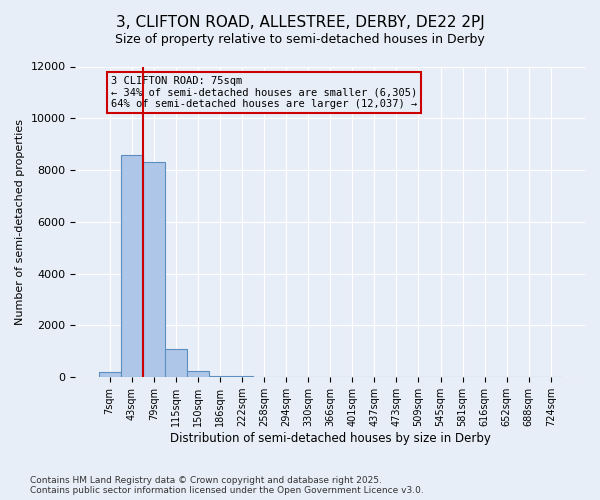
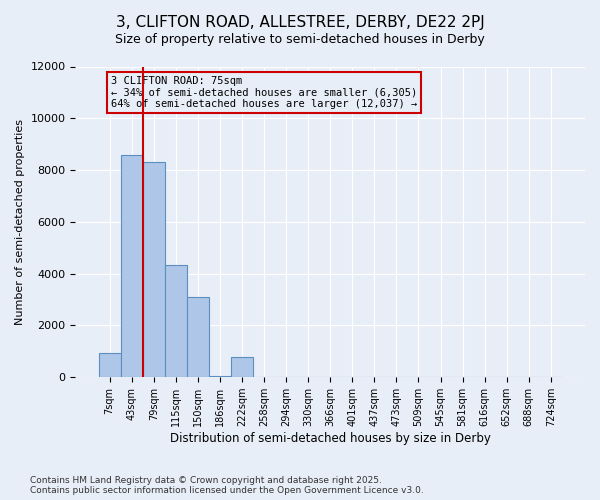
7sqm: 200 -> 950
115sqm: 1100 -> 4350
150sqm: 250 -> 3100
222sqm: 50 -> 800
